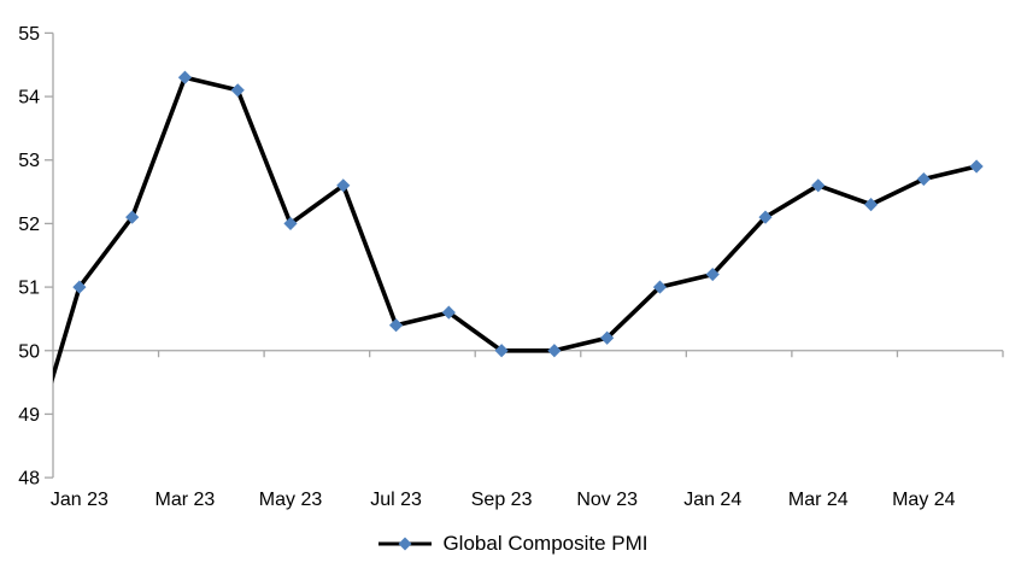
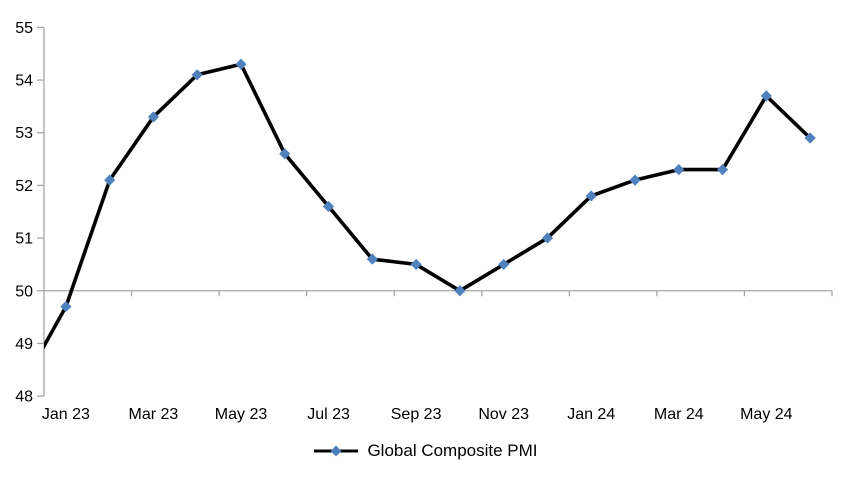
Jan 23: 51.0 -> 49.7
Mar 23: 54.3 -> 53.3
May 23: 52.0 -> 54.3
Jul 23: 50.4 -> 51.6
Sep 23: 50.0 -> 50.5
Nov 23: 50.2 -> 50.5
Jan 24: 51.2 -> 51.8
Mar 24: 52.6 -> 52.3
May 24: 52.7 -> 53.7
